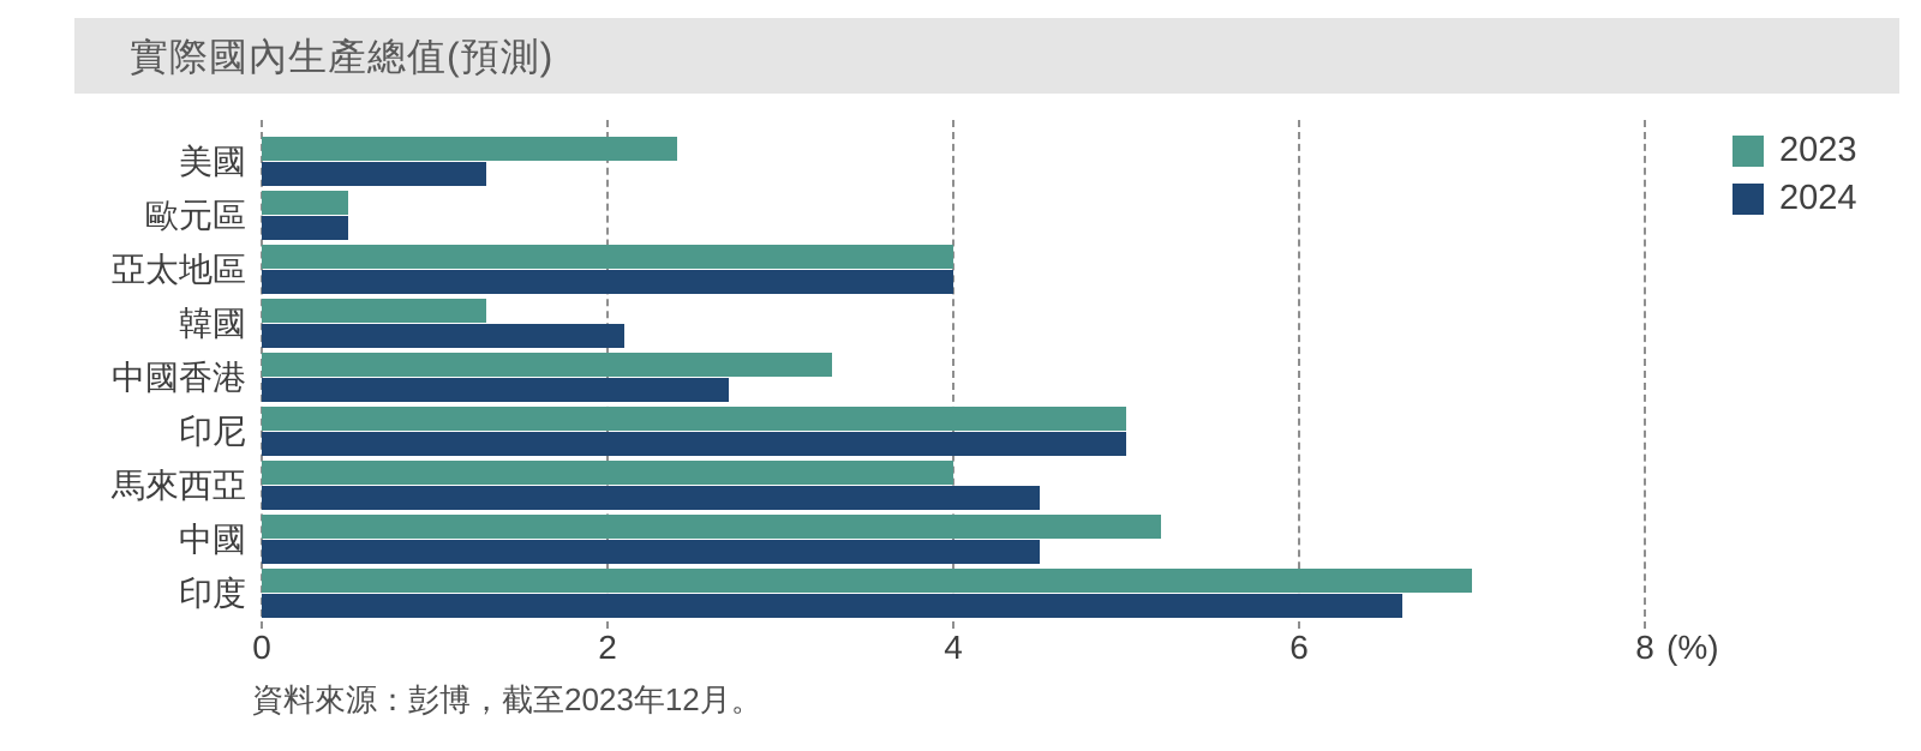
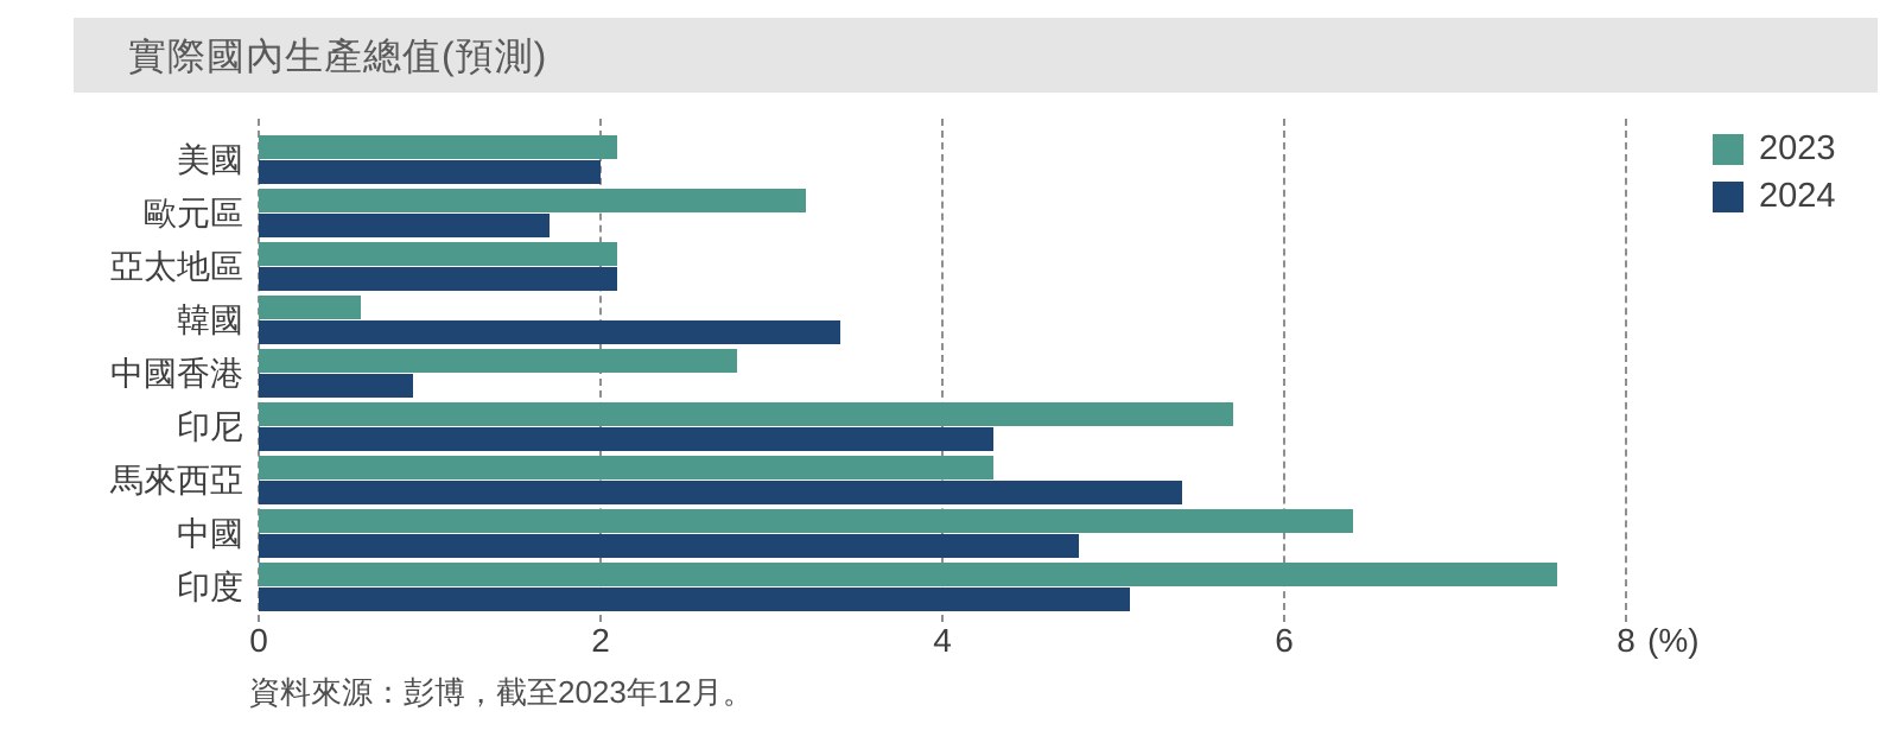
2023/美國: 2.4 -> 2.1
2024/美國: 1.3 -> 2.0
2023/歐元區: 0.5 -> 3.2
2024/歐元區: 0.5 -> 1.7
2023/亞太地區: 4.0 -> 2.1
2024/亞太地區: 4.0 -> 2.1
2023/韓國: 1.3 -> 0.6
2024/韓國: 2.1 -> 3.4
2023/中國香港: 3.3 -> 2.8
2024/中國香港: 2.7 -> 0.9
2023/印尼: 5.0 -> 5.7
2024/印尼: 5.0 -> 4.3
2023/馬來西亞: 4.0 -> 4.3
2024/馬來西亞: 4.5 -> 5.4
2023/中國: 5.2 -> 6.4
2024/中國: 4.5 -> 4.8
2023/印度: 7.0 -> 7.6
2024/印度: 6.6 -> 5.1
